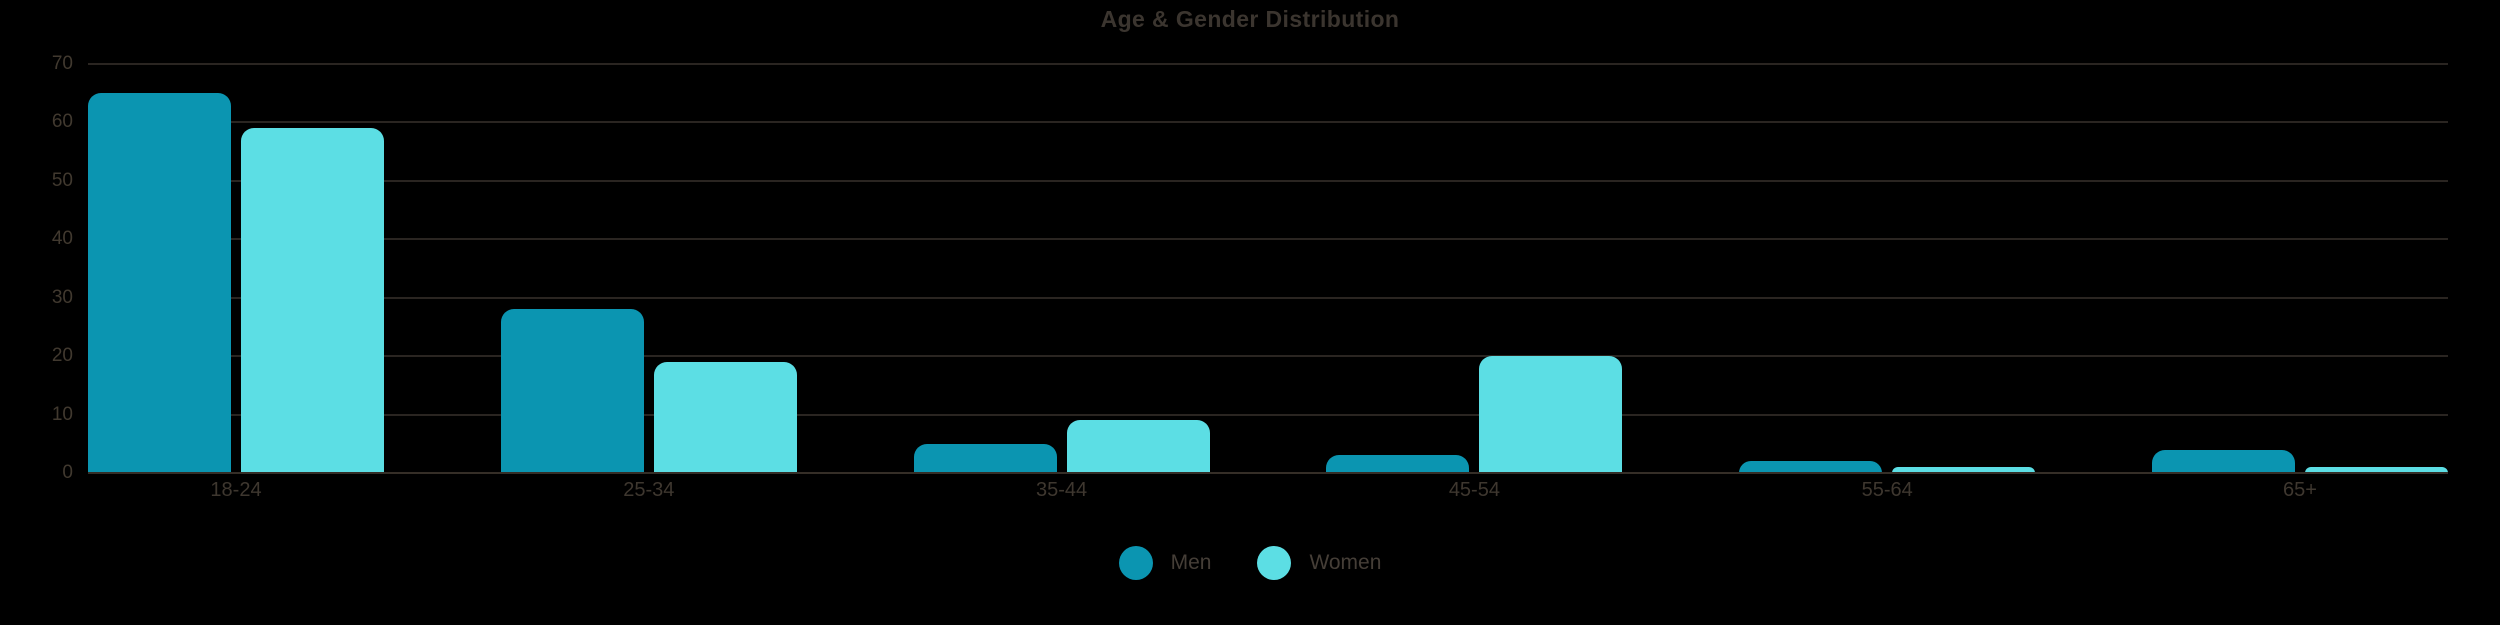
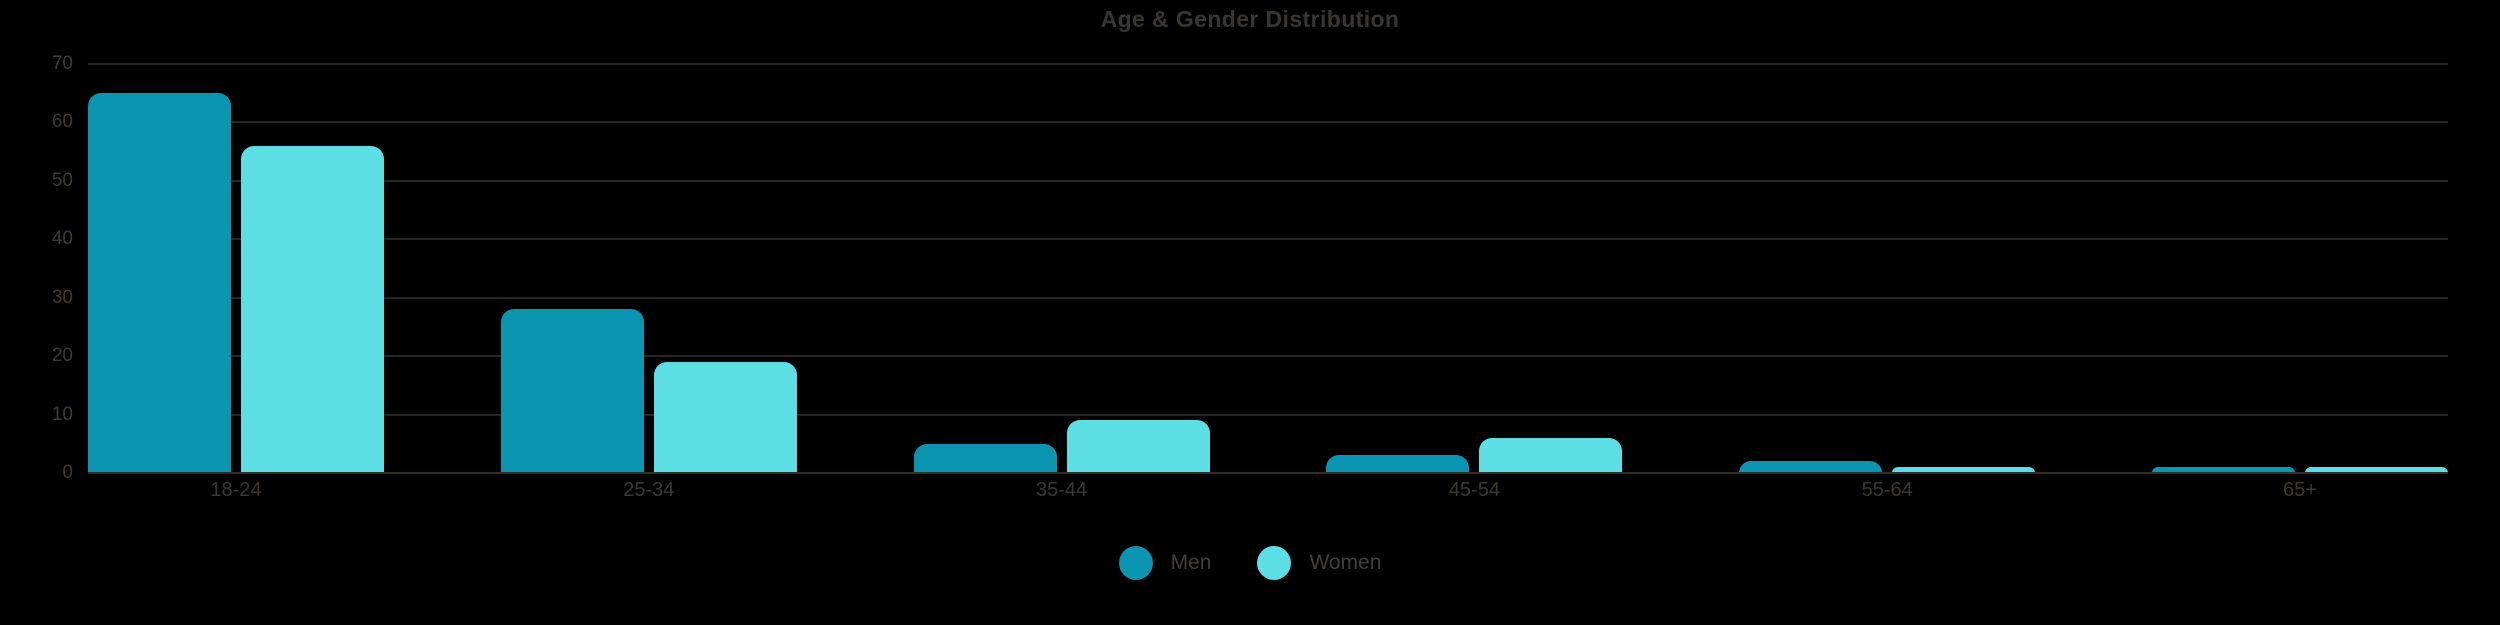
Women/18-24: 59 -> 56
Women/45-54: 20 -> 6
Men/65+: 4 -> 1
